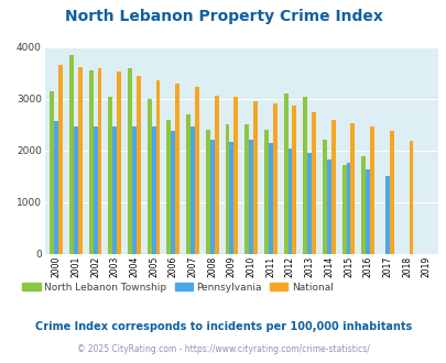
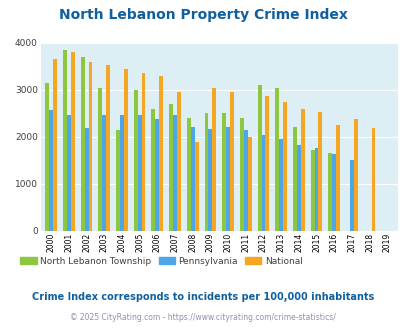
National/2001: 3620 -> 3800
North Lebanon Township/2002: 3550 -> 3700
Pennsylvania/2002: 2470 -> 2200
North Lebanon Township/2004: 3600 -> 2150
National/2007: 3230 -> 2950
National/2008: 3070 -> 1900
National/2011: 2910 -> 2000
North Lebanon Township/2016: 1900 -> 1650
National/2016: 2470 -> 2250
